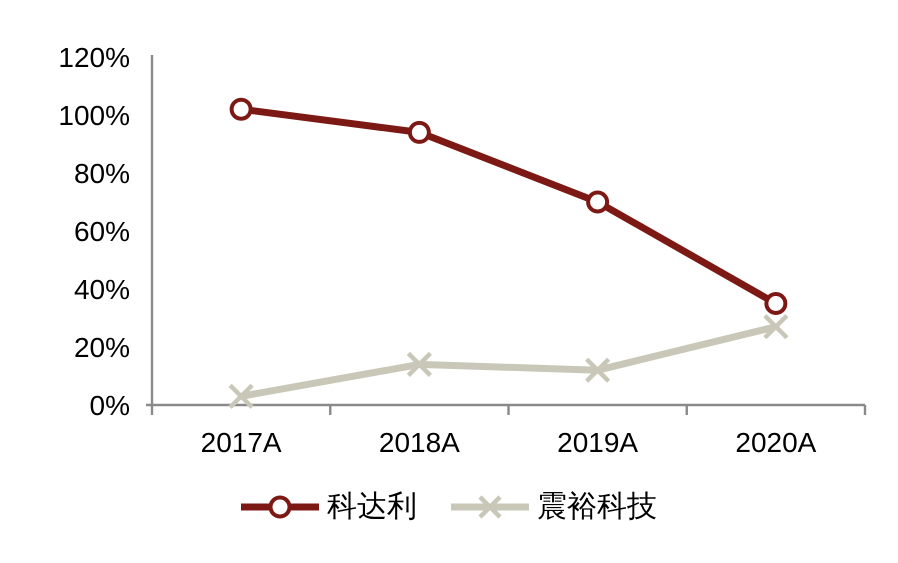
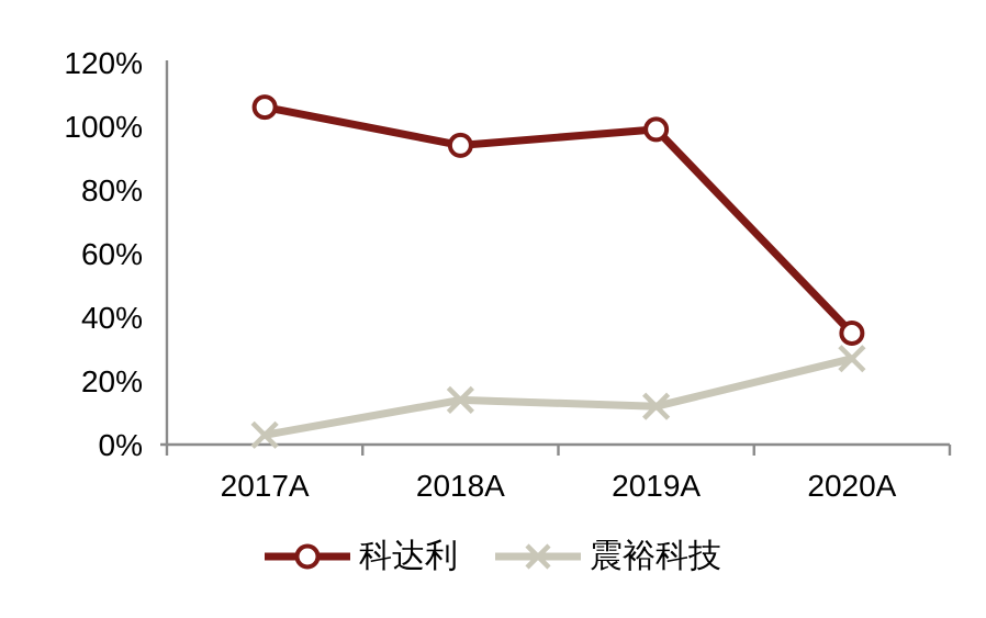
科达利/2017A: 102% -> 106%
科达利/2019A: 70% -> 99%
